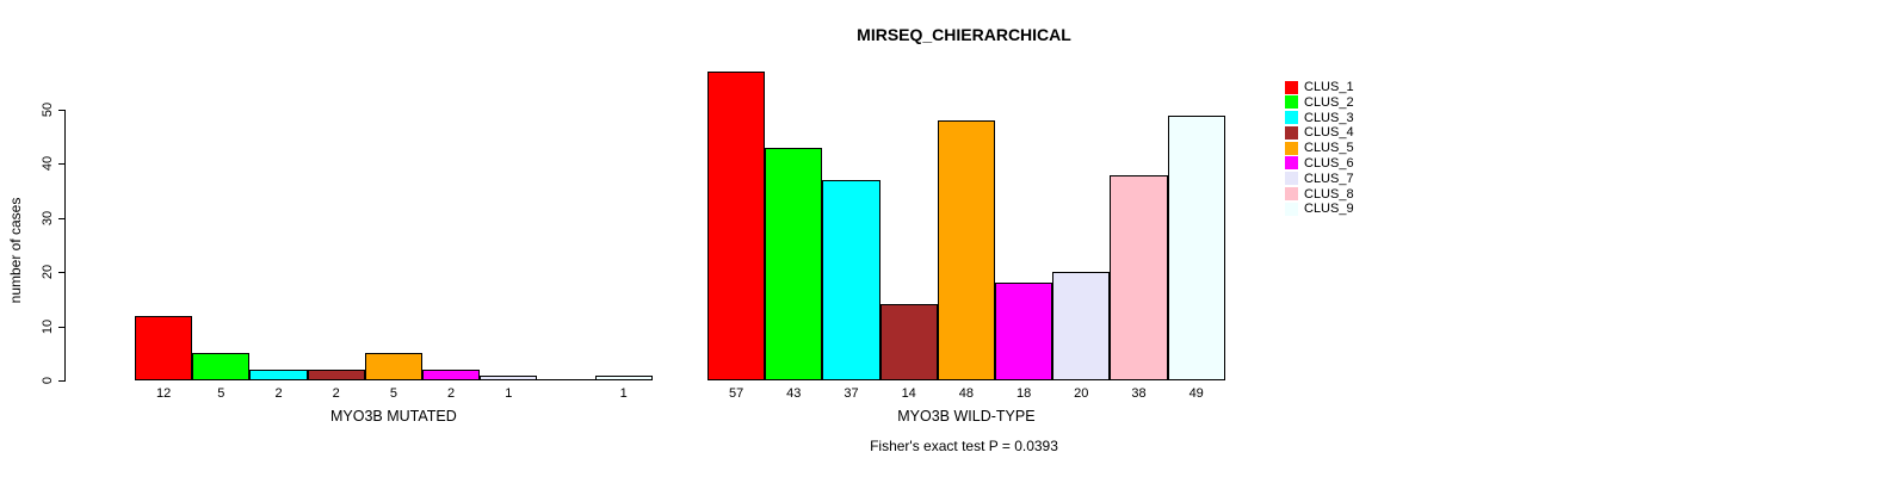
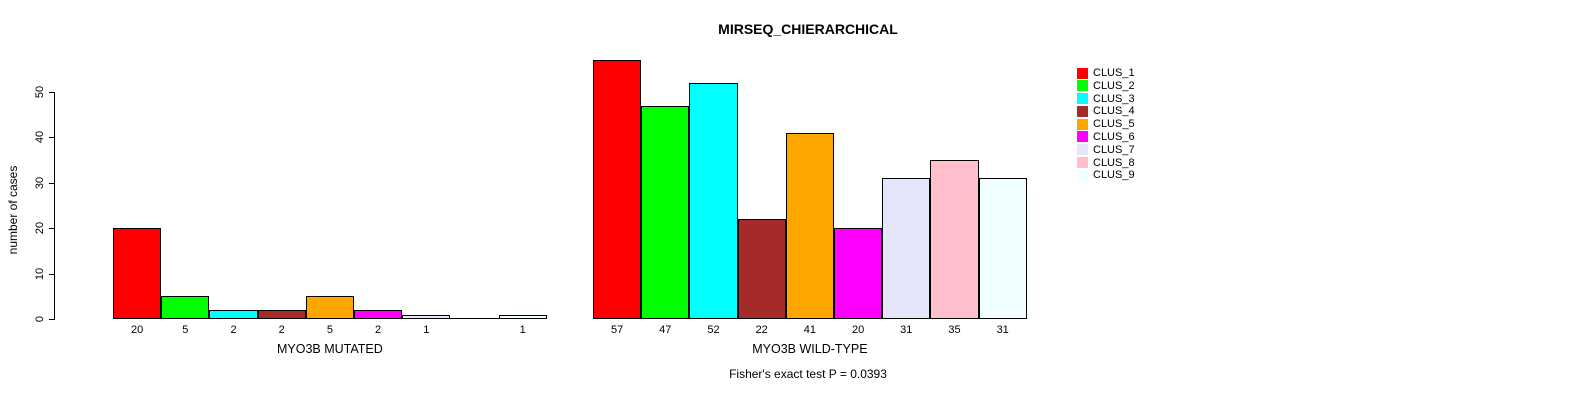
CLUS_1/MYO3B MUTATED: 12 -> 20
CLUS_2/MYO3B WILD-TYPE: 43 -> 47
CLUS_3/MYO3B WILD-TYPE: 37 -> 52
CLUS_4/MYO3B WILD-TYPE: 14 -> 22
CLUS_5/MYO3B WILD-TYPE: 48 -> 41
CLUS_6/MYO3B WILD-TYPE: 18 -> 20
CLUS_7/MYO3B WILD-TYPE: 20 -> 31
CLUS_8/MYO3B WILD-TYPE: 38 -> 35
CLUS_9/MYO3B WILD-TYPE: 49 -> 31
